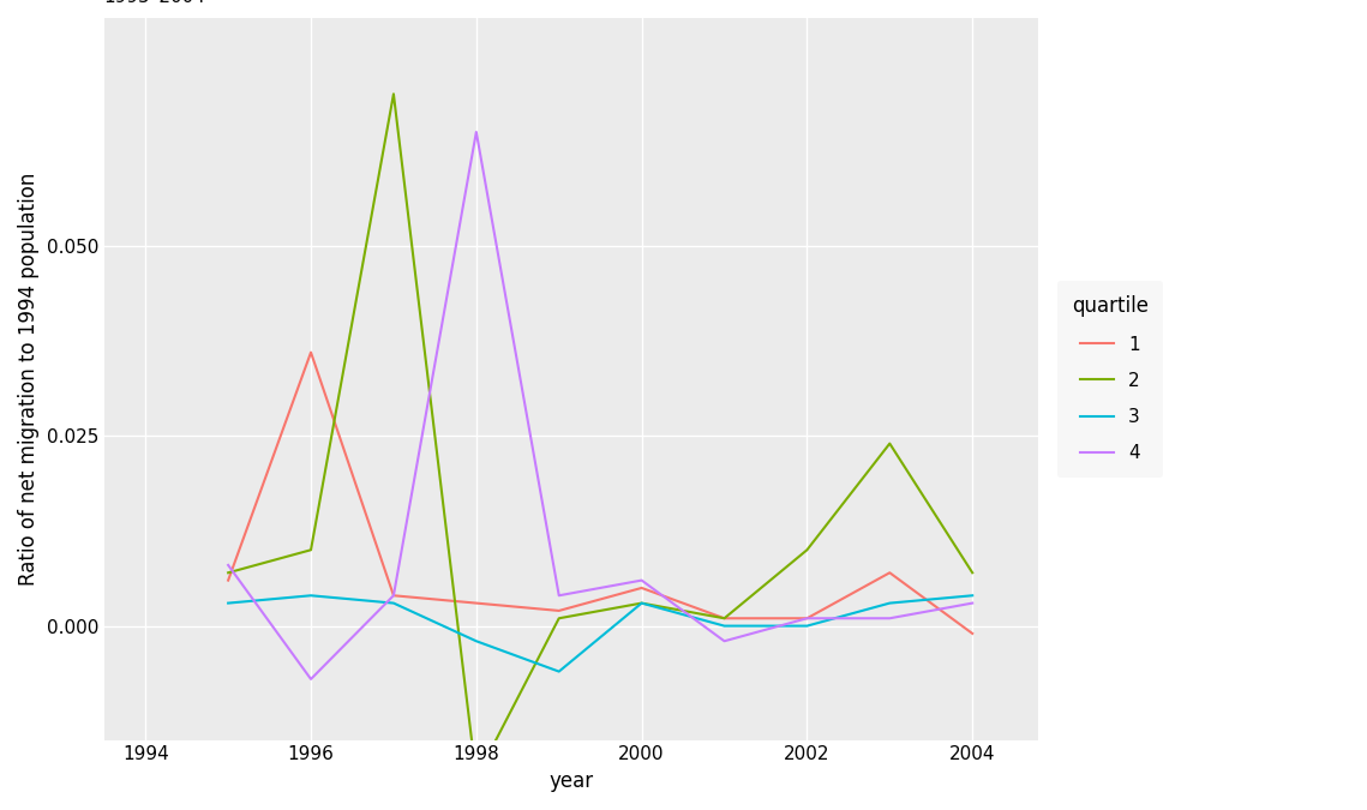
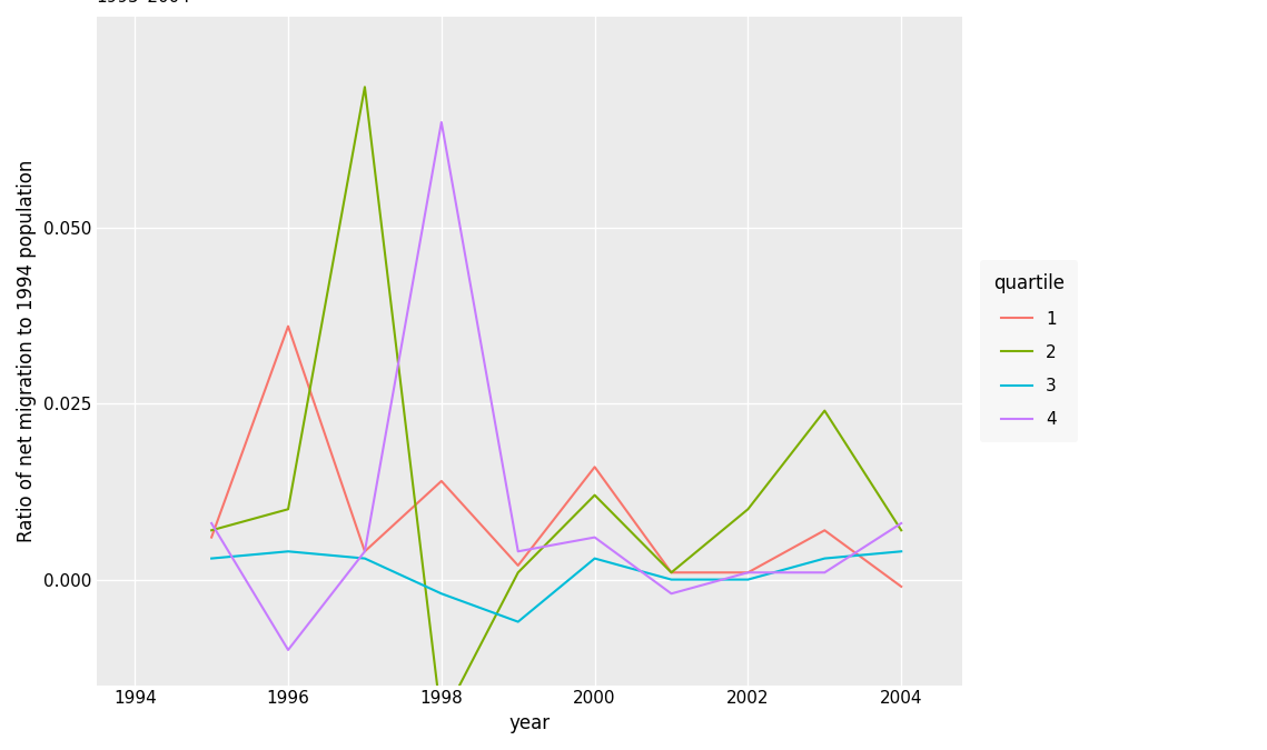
4/1996: -0.007 -> -0.010
1/1998: 0.003 -> 0.014
1/2000: 0.005 -> 0.016
2/2000: 0.003 -> 0.012
4/2004: 0.003 -> 0.008
